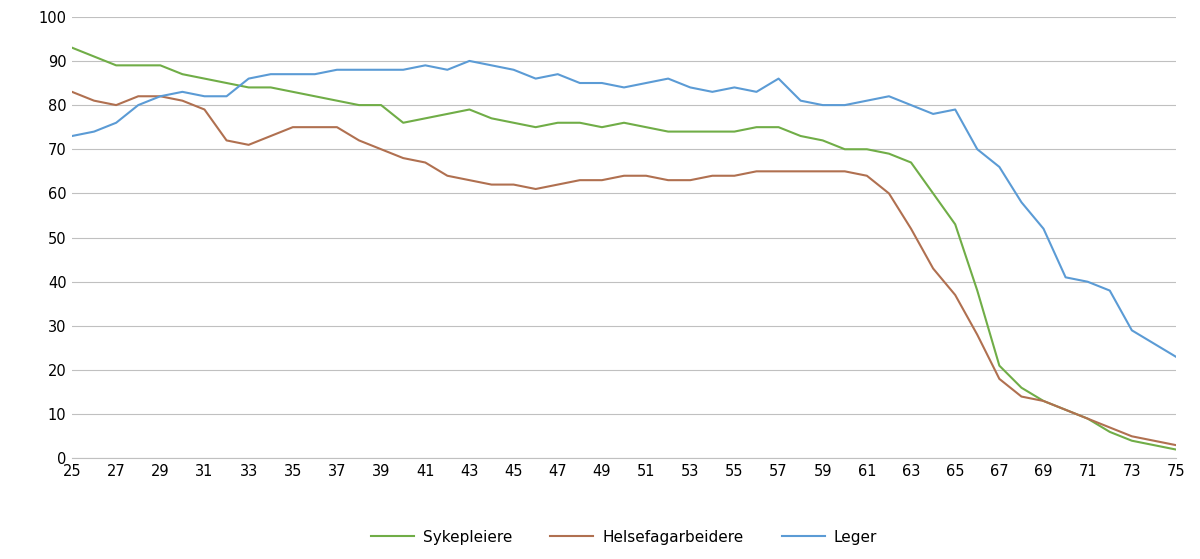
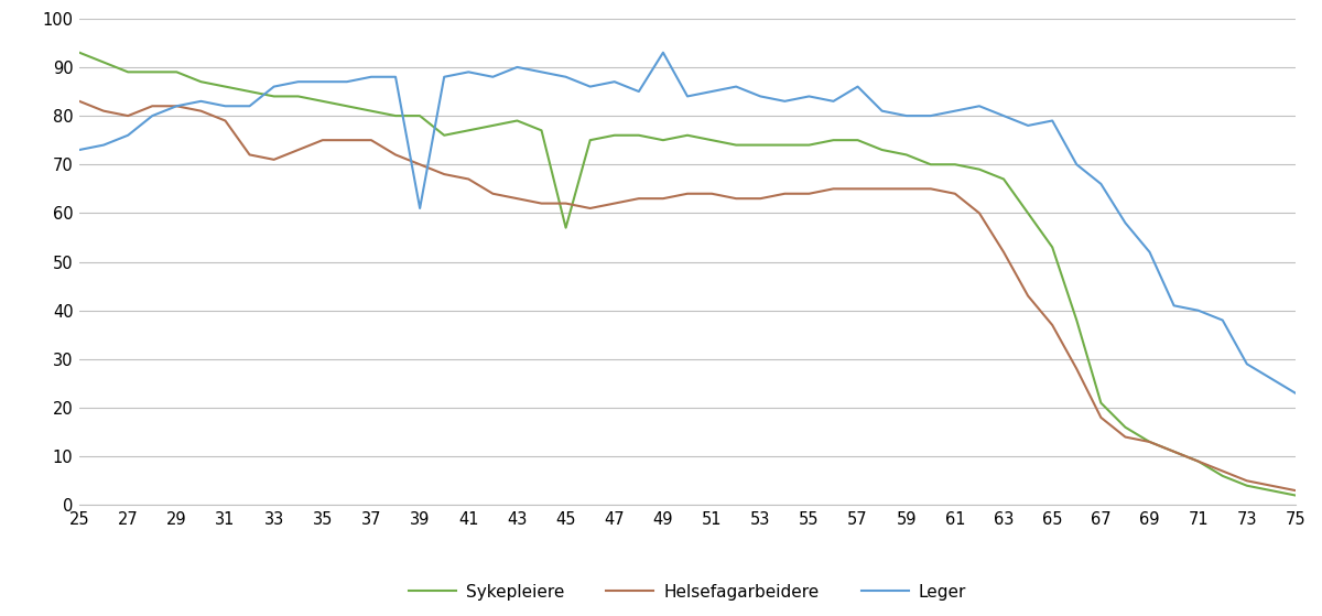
Leger/39: 88 -> 61
Sykepleiere/45: 76 -> 57
Leger/49: 85 -> 93
